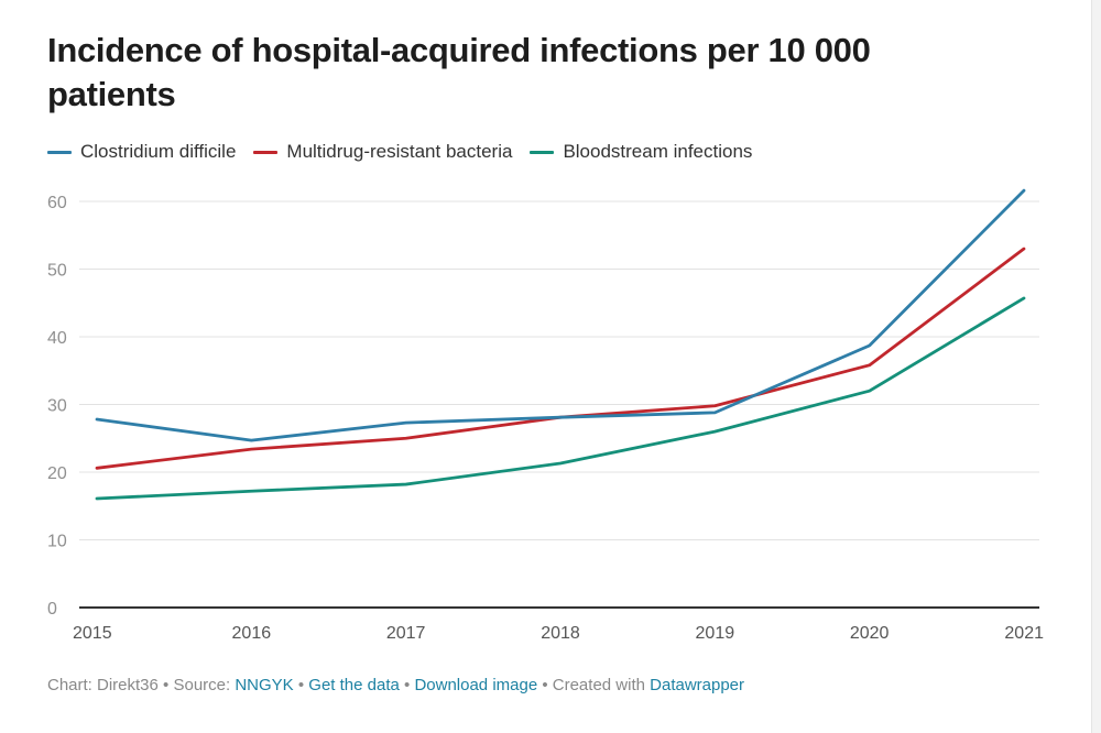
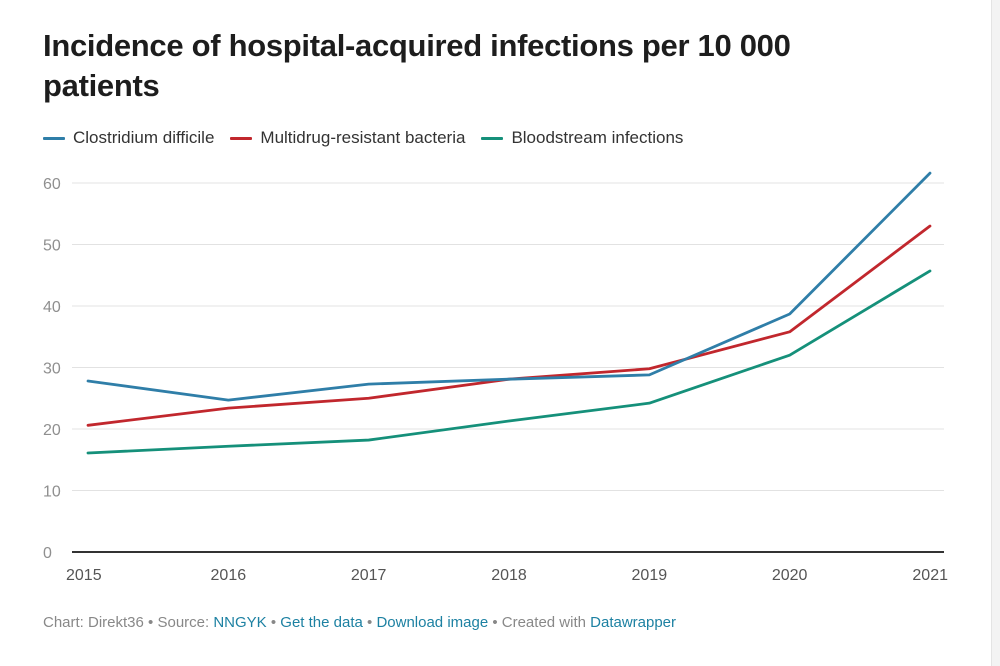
Bloodstream infections/2019: 26 -> 24
